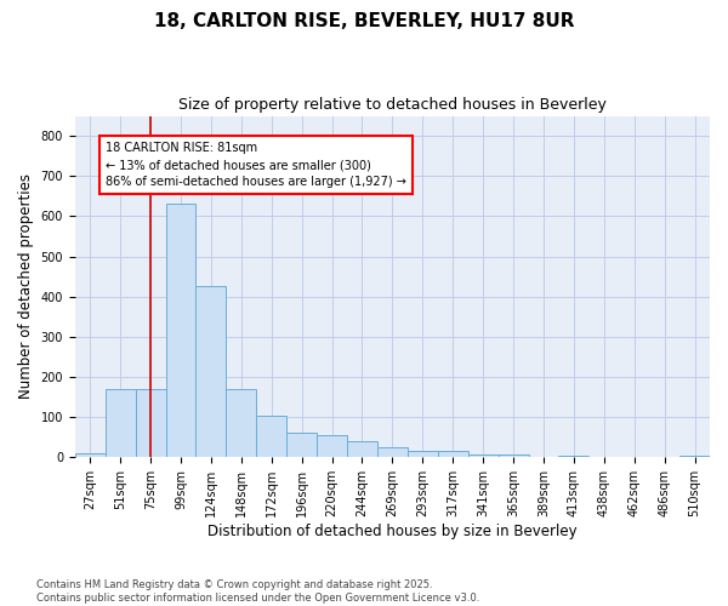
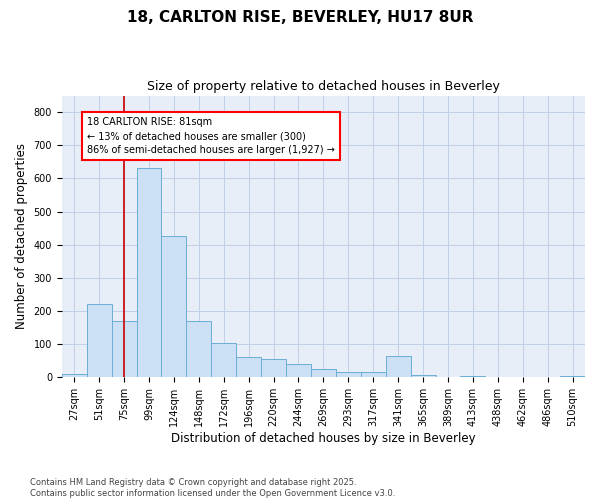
51sqm: 170 -> 220
341sqm: 7 -> 65
